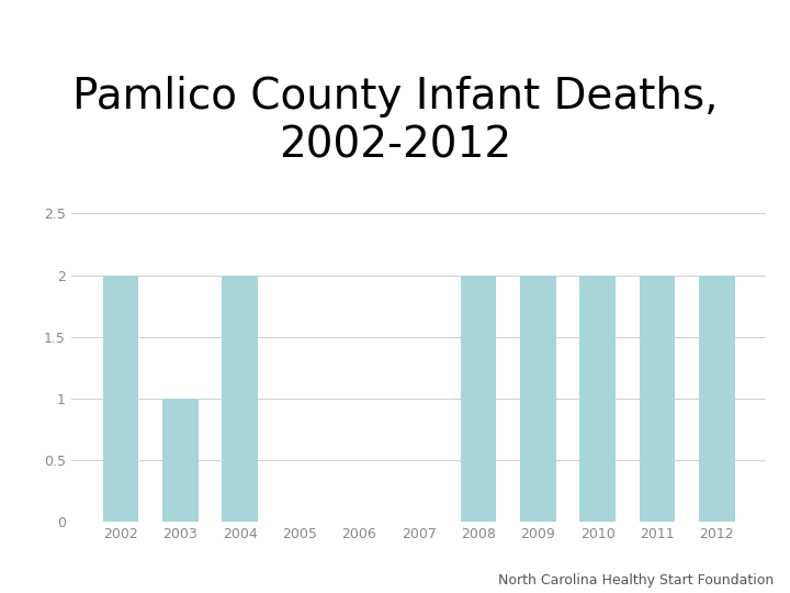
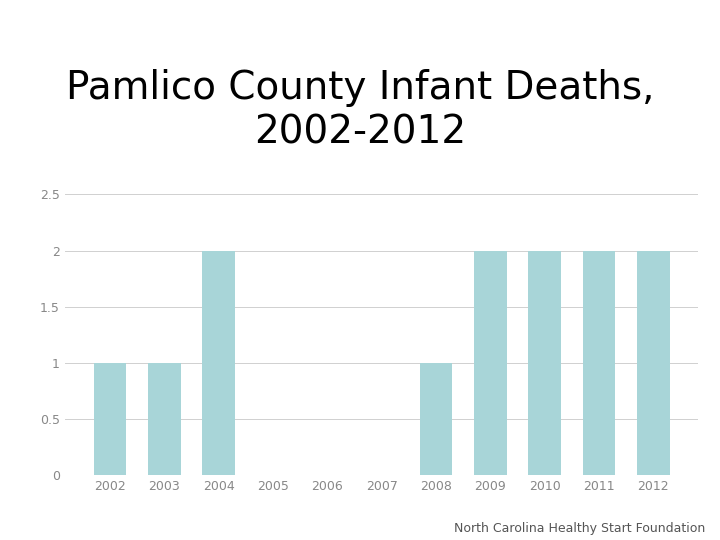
2002: 2 -> 1
2008: 2 -> 1
